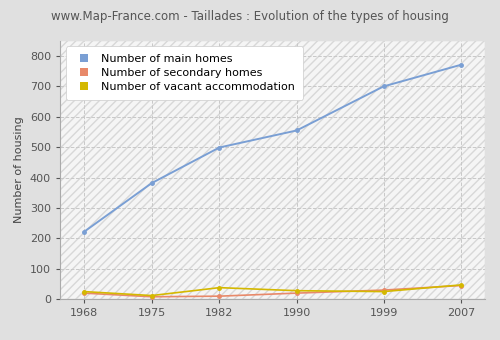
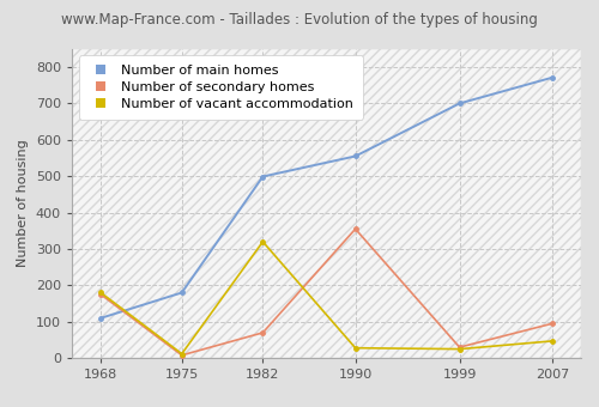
Number of main homes/1968: 222 -> 110
Number of secondary homes/1968: 20 -> 175
Number of vacant accommodation/1968: 25 -> 180
Number of main homes/1975: 382 -> 180
Number of secondary homes/1982: 10 -> 70
Number of vacant accommodation/1982: 38 -> 320
Number of secondary homes/1990: 20 -> 355
Number of secondary homes/2007: 45 -> 95
